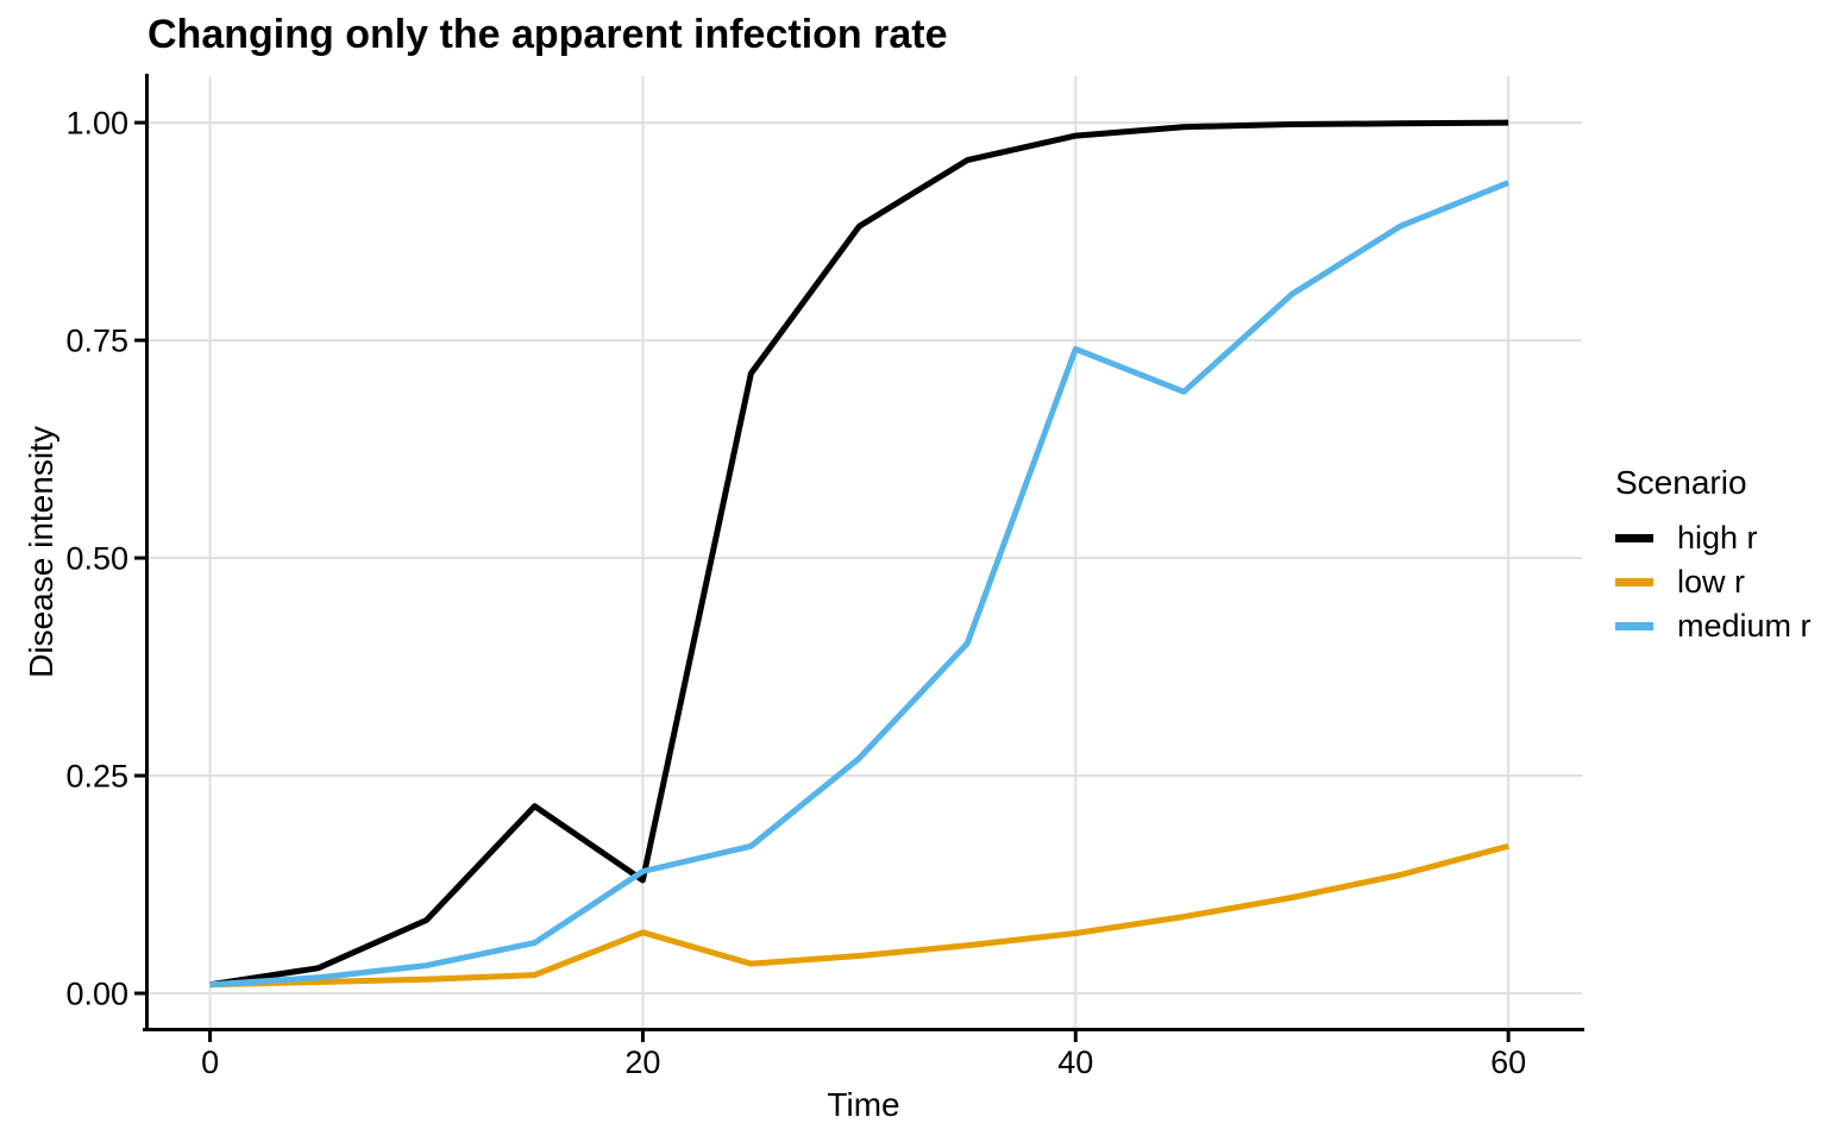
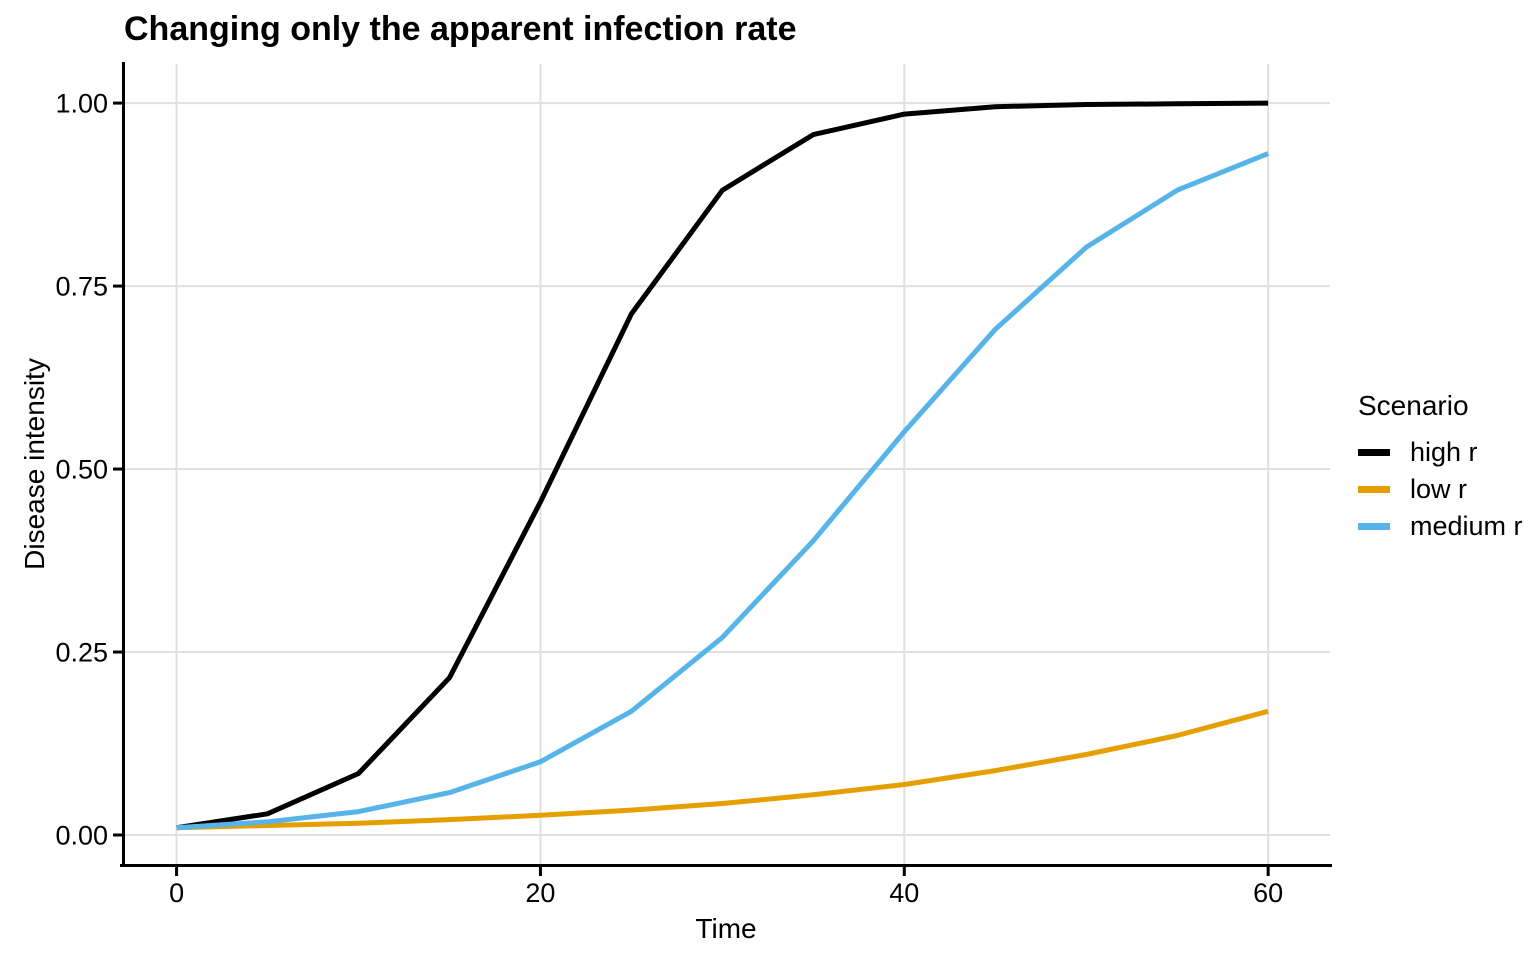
high r/20: 0.13 -> 0.46
low r/20: 0.07 -> 0.03
medium r/20: 0.14 -> 0.10
medium r/40: 0.74 -> 0.55
